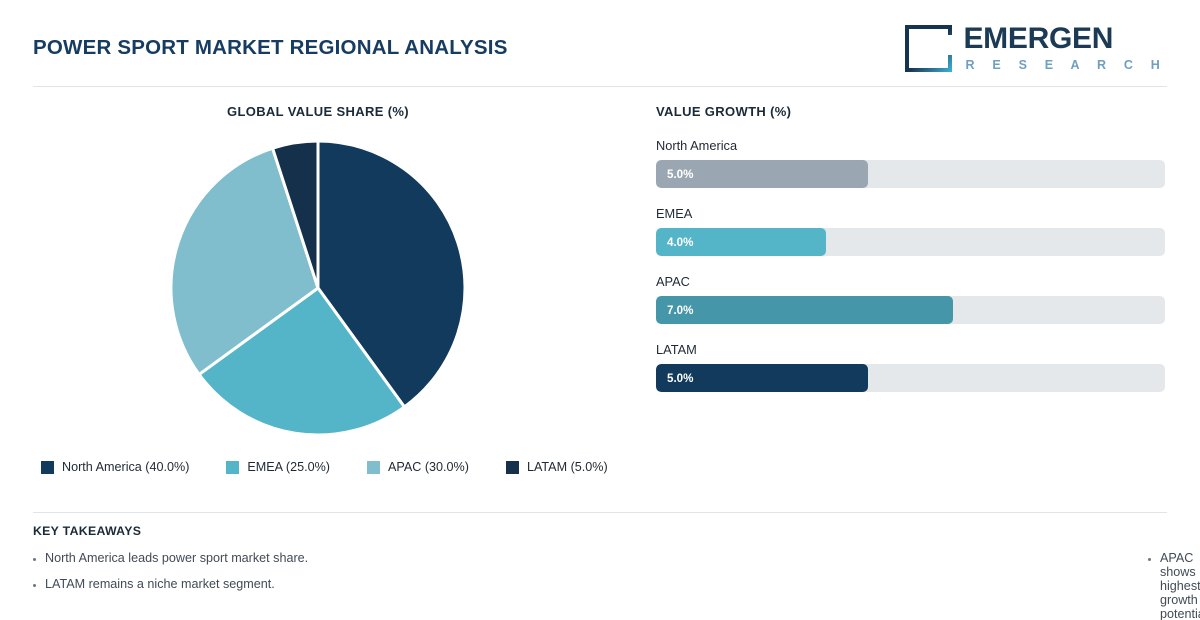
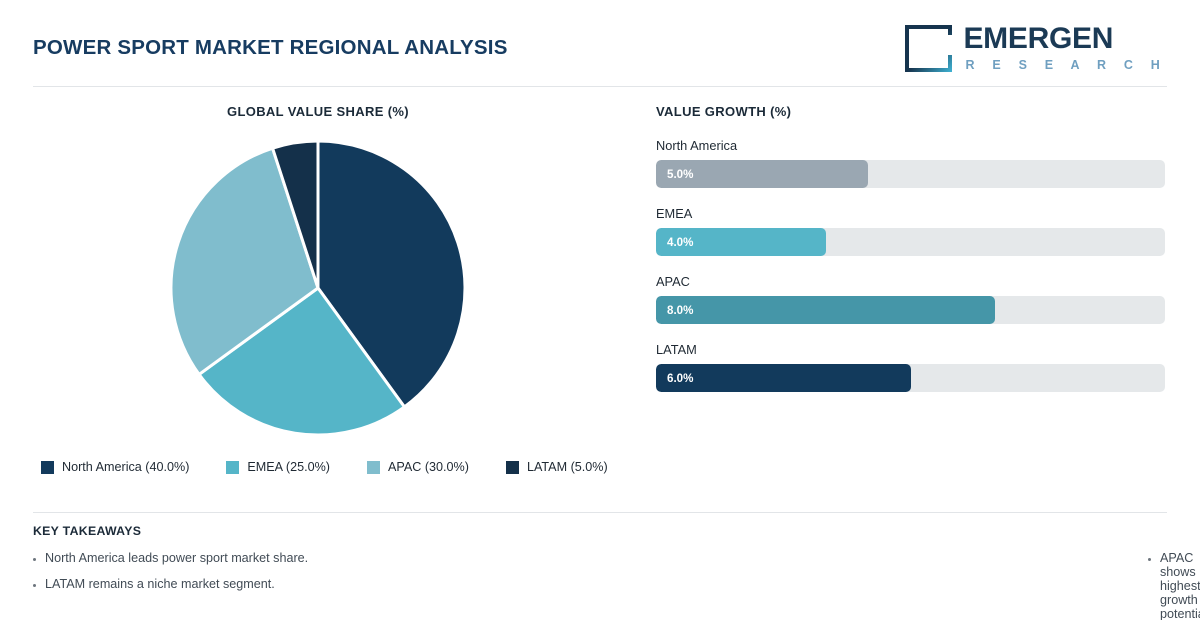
VALUE GROWTH (%)/APAC: 7.0% -> 8.0%
VALUE GROWTH (%)/LATAM: 5.0% -> 6.0%
